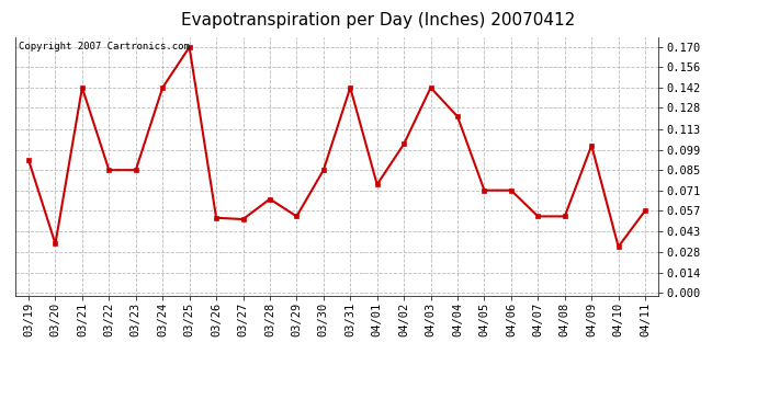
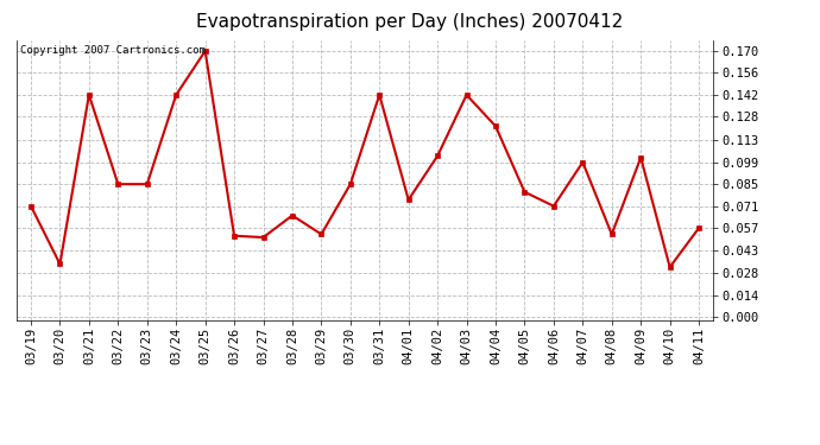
03/19: 0.092 -> 0.071
04/05: 0.071 -> 0.080
04/07: 0.053 -> 0.099
